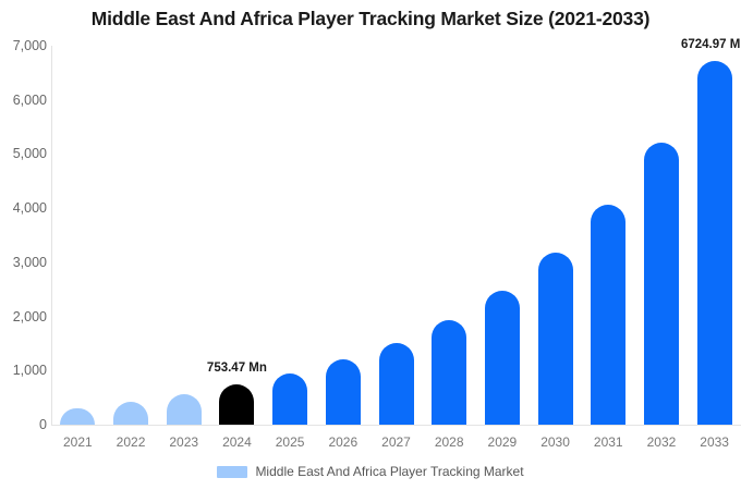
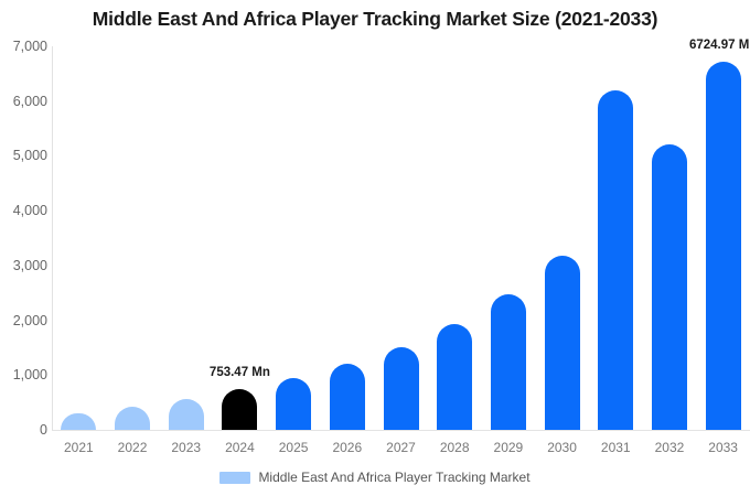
2031: 4100 -> 6200
